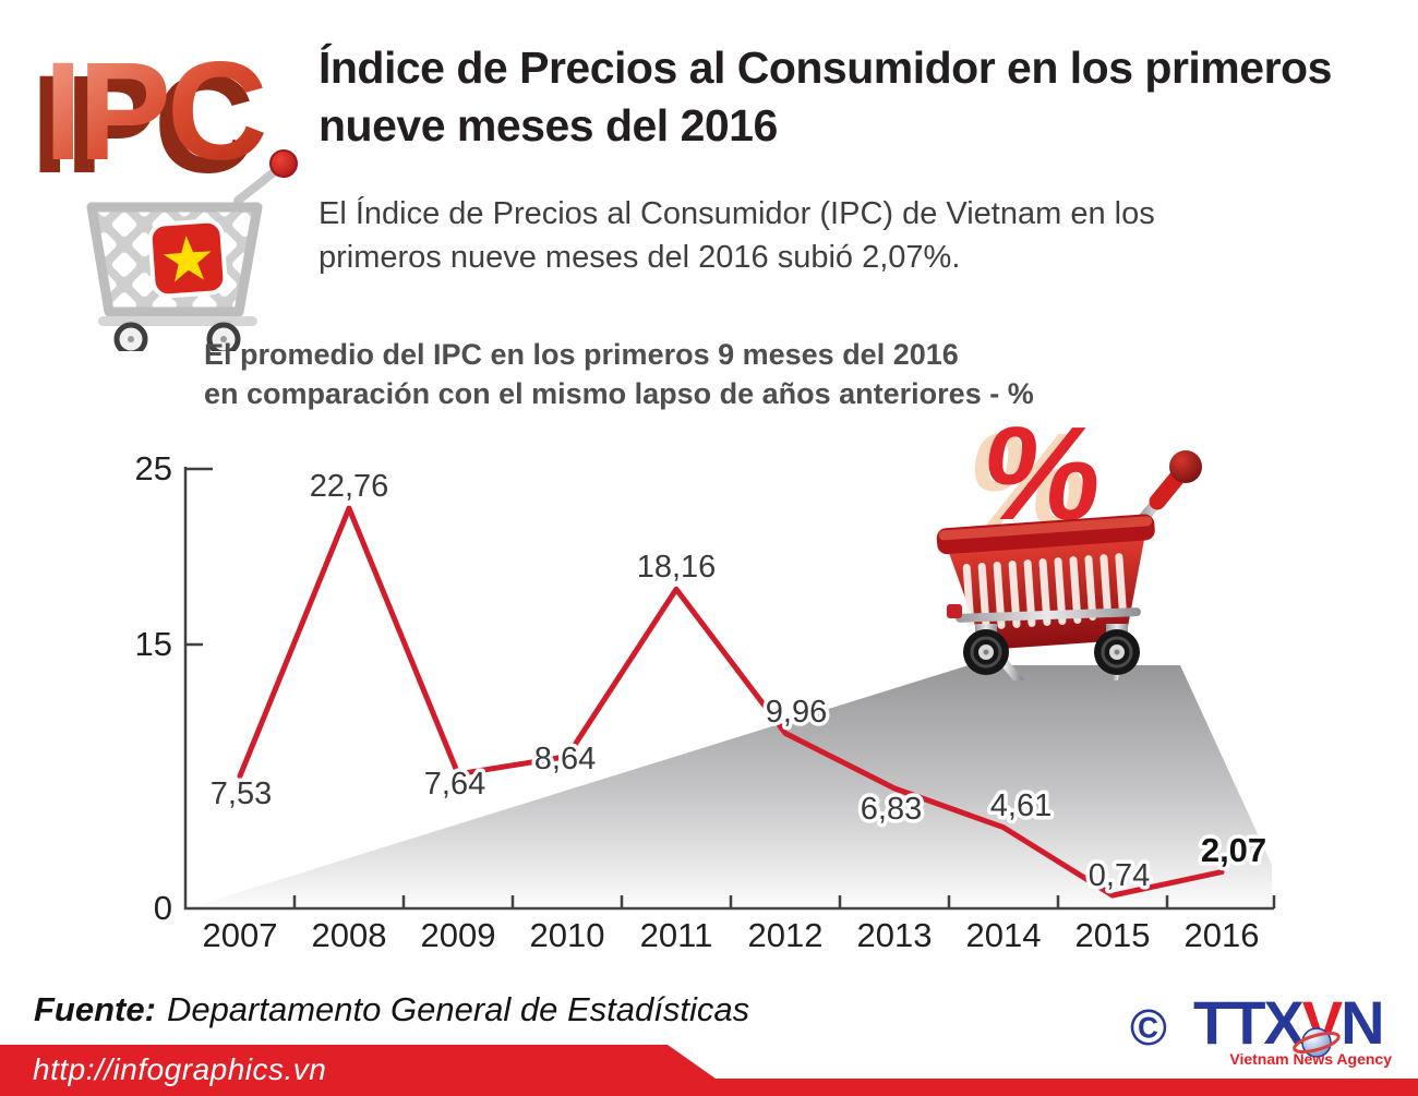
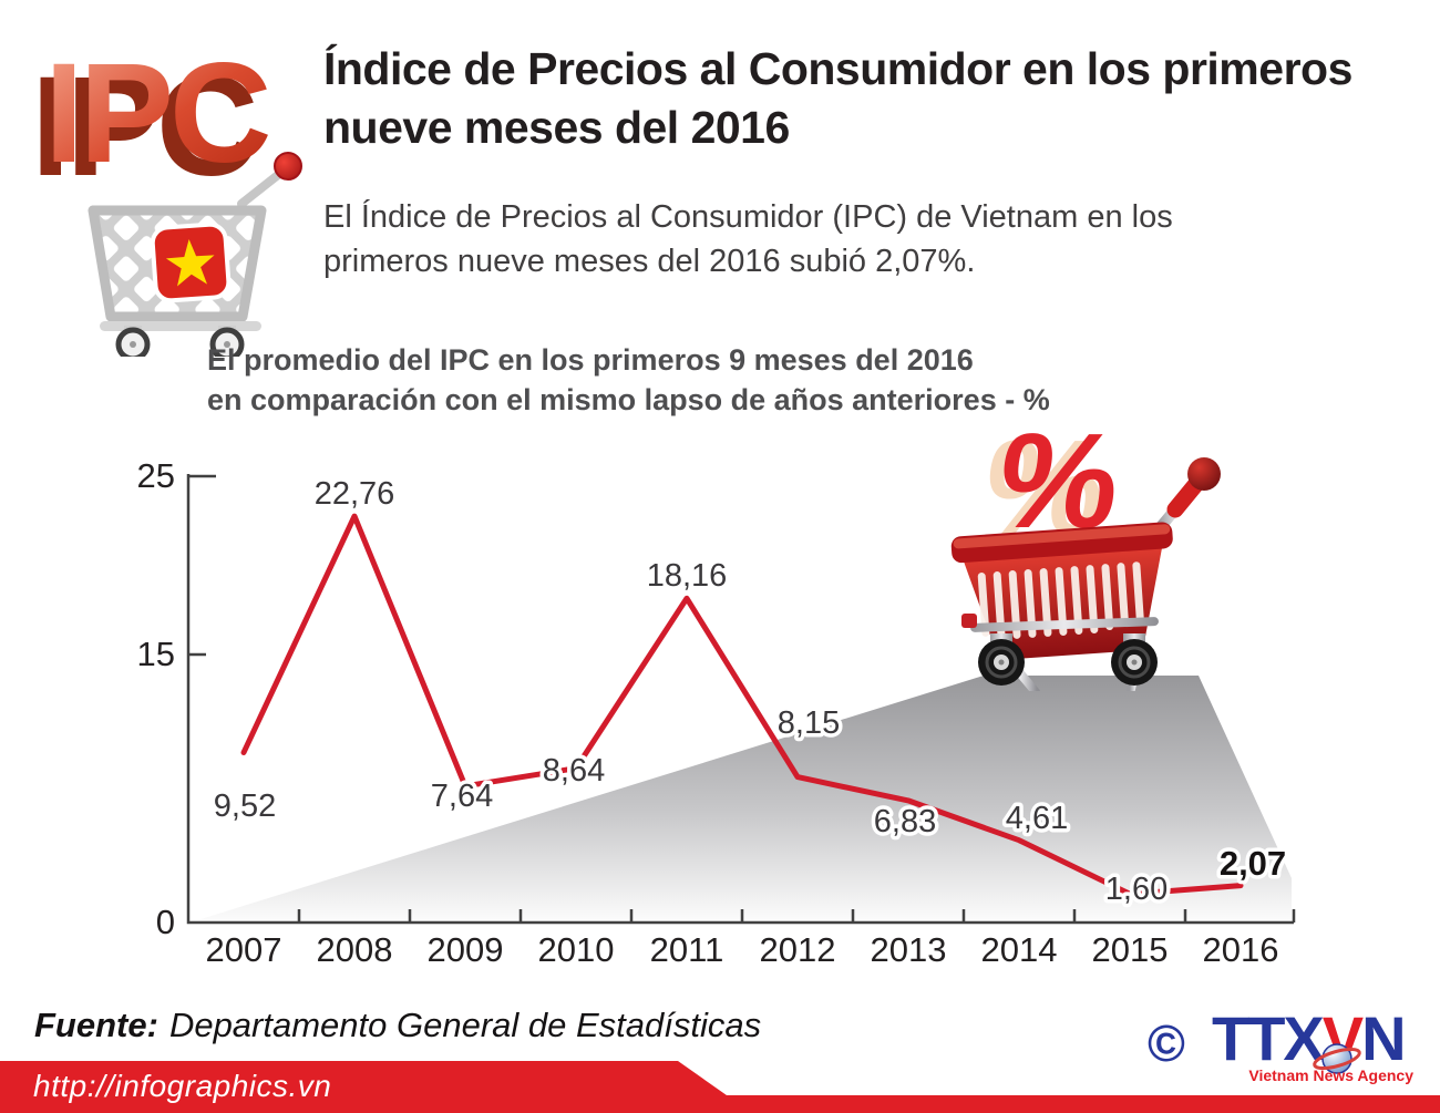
2007: 7,53 -> 9,52
2012: 9,96 -> 8,15
2015: 0,74 -> 1,60
